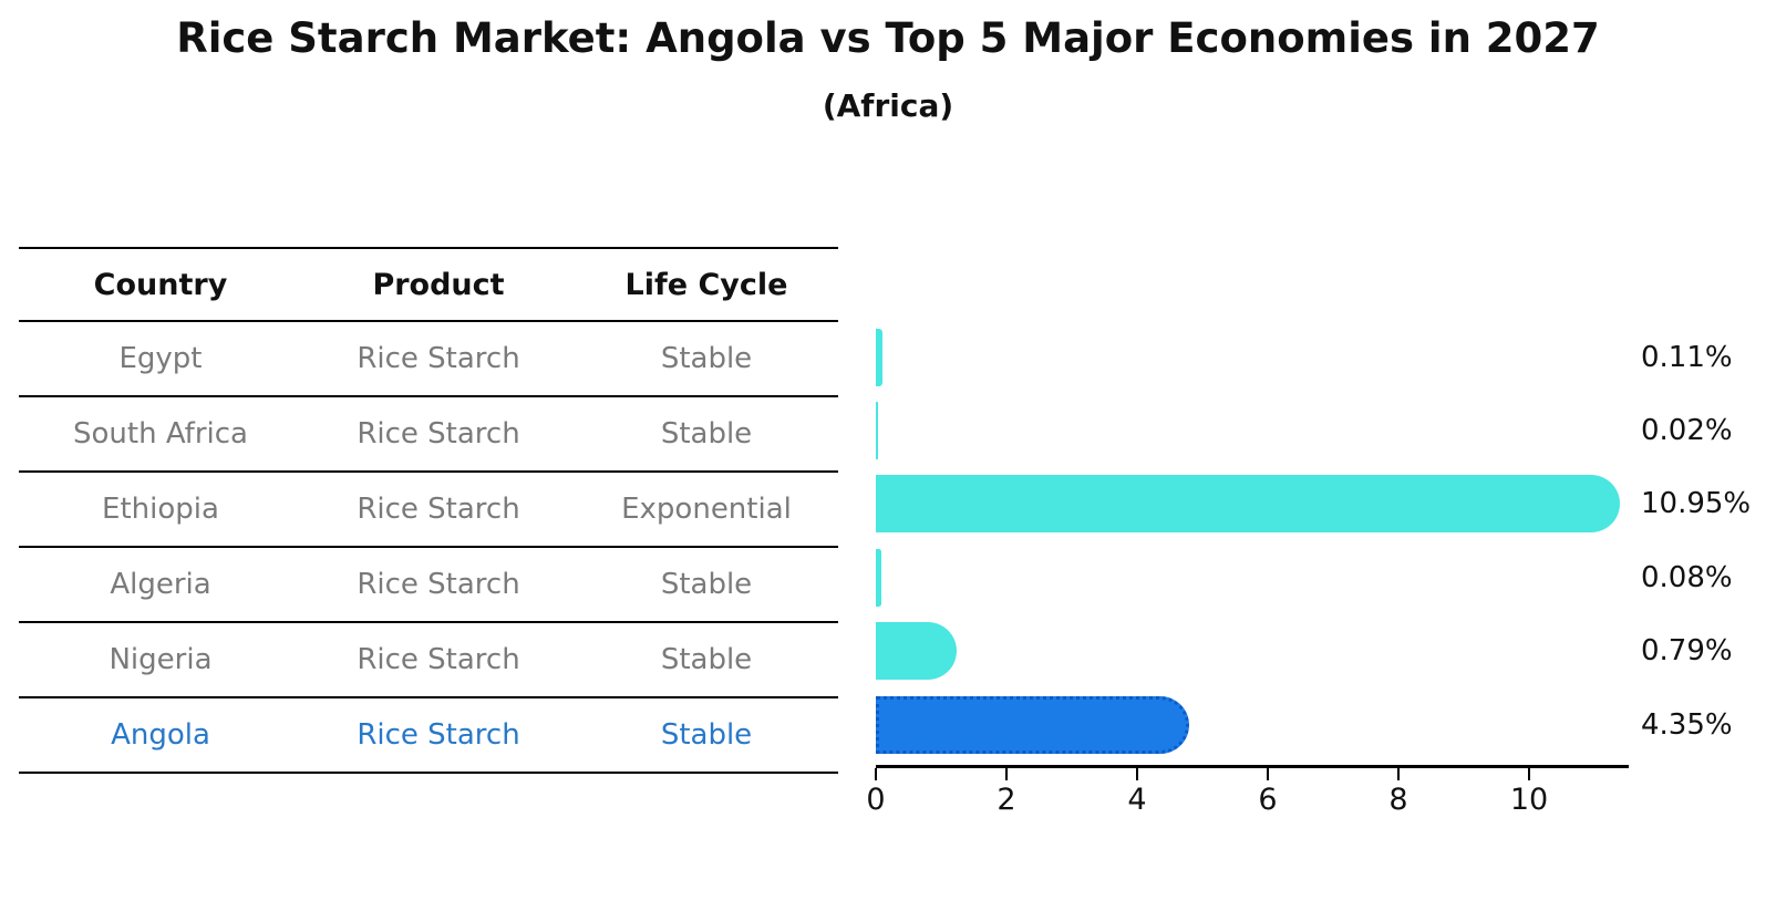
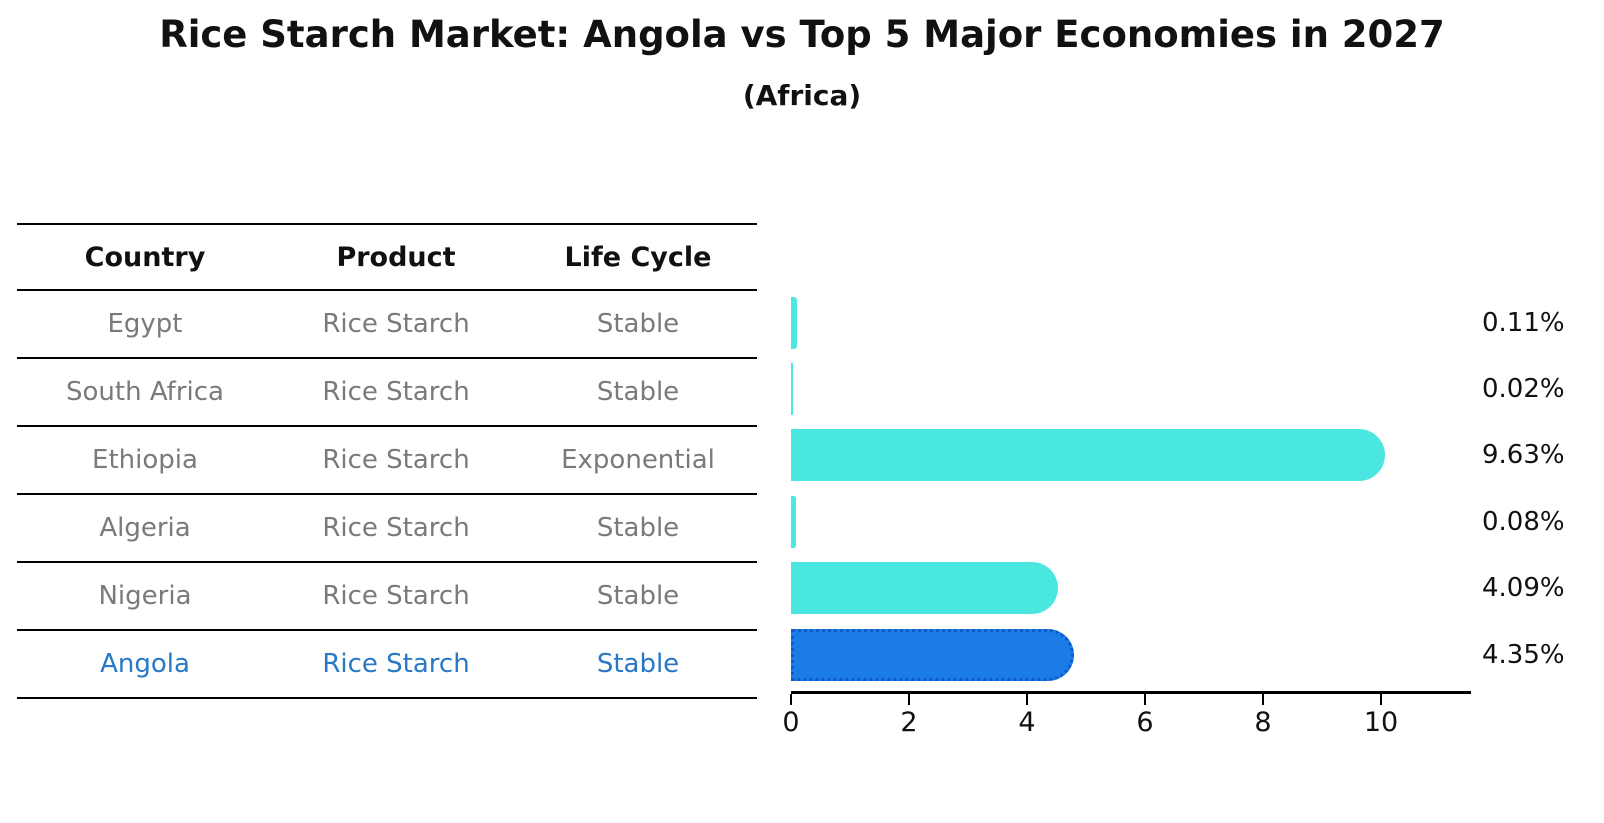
Ethiopia: 10.95% -> 9.63%
Nigeria: 0.79% -> 4.09%
